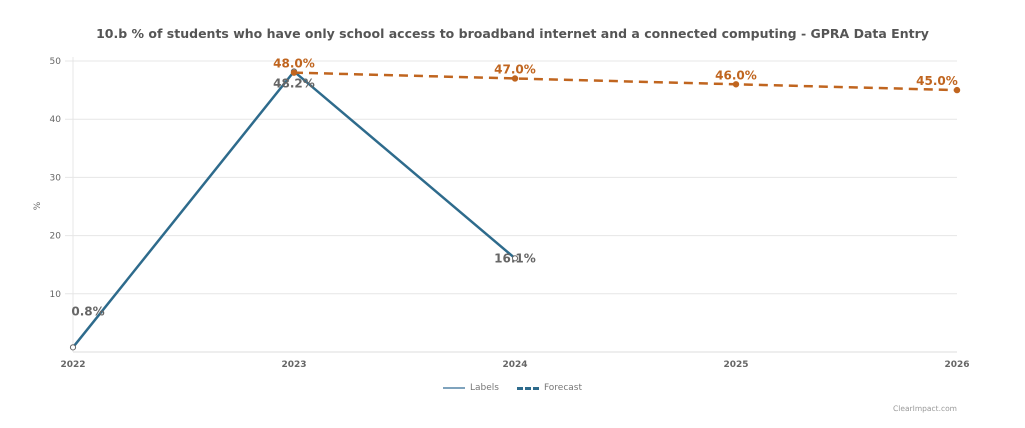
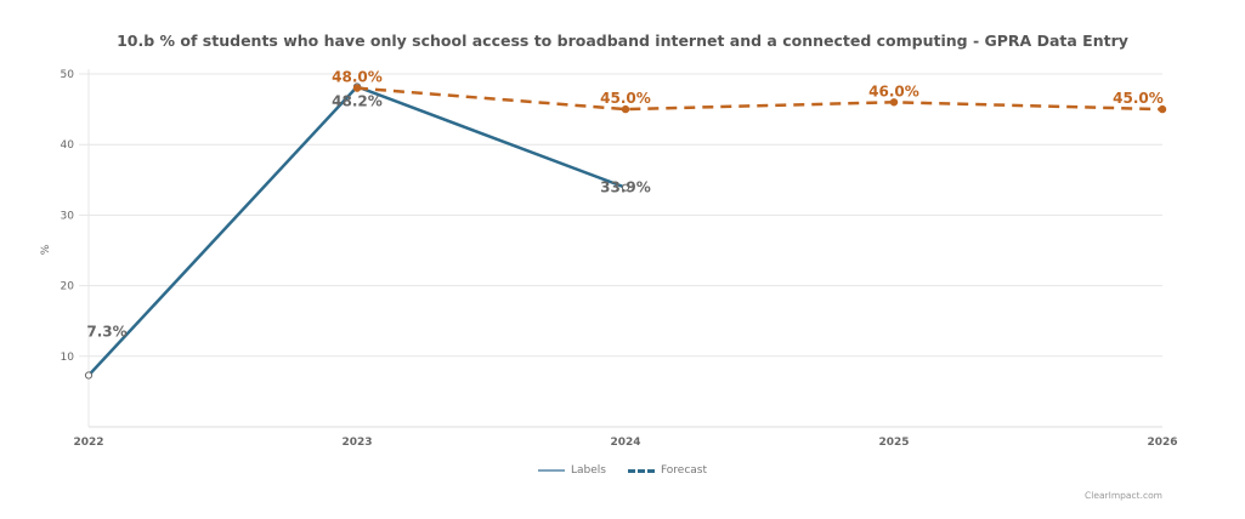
Labels/2022: 0.8% -> 7.3%
Labels/2024: 16.1% -> 33.9%
Forecast/2024: 47.0% -> 45.0%
